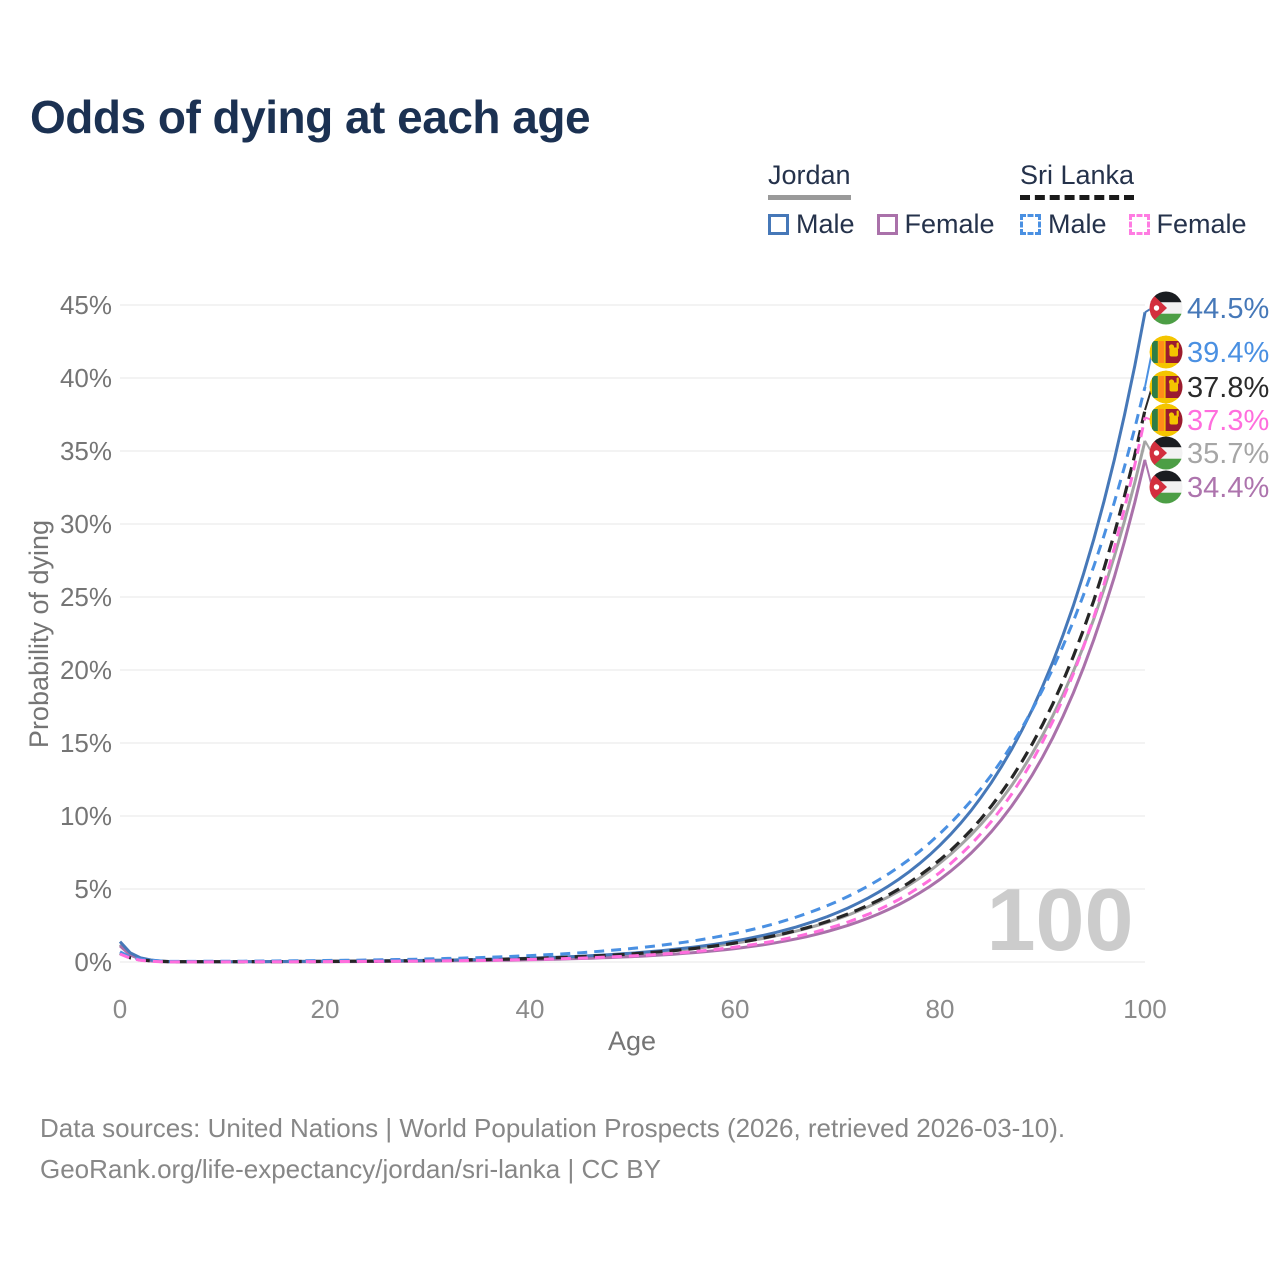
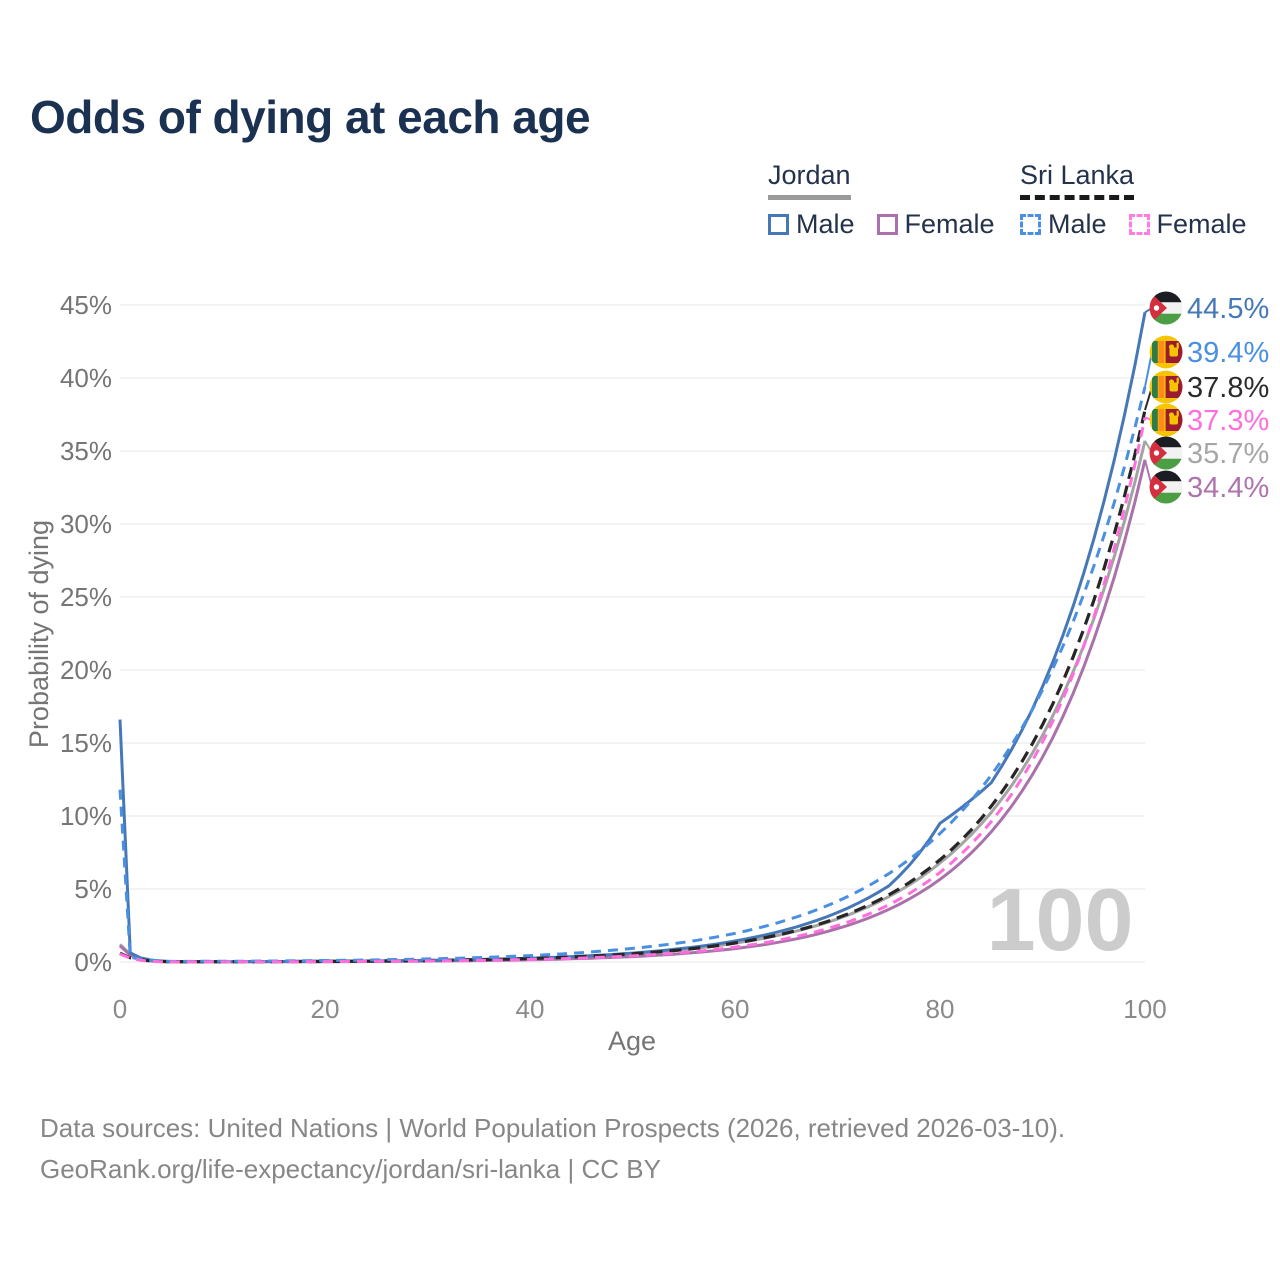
Jordan Male/0: 1.4% -> 16.6%
Sri Lanka Male/0: 0.7% -> 11.8%
Jordan Male/80: 8.0% -> 9.5%
